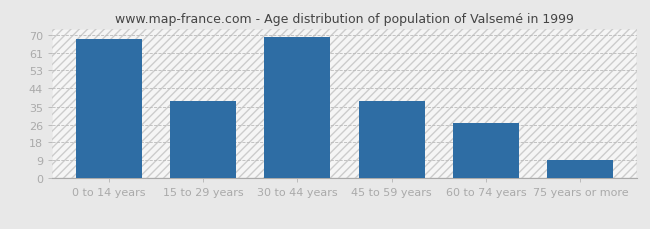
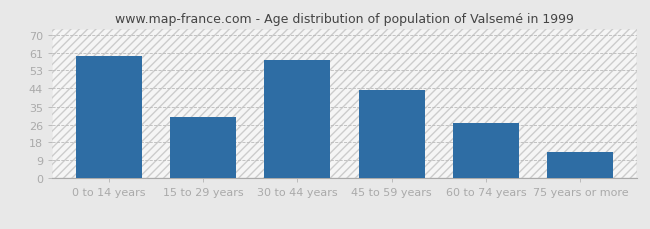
0 to 14 years: 68 -> 60
15 to 29 years: 38 -> 30
30 to 44 years: 69 -> 58
45 to 59 years: 38 -> 43
75 years or more: 9 -> 13
